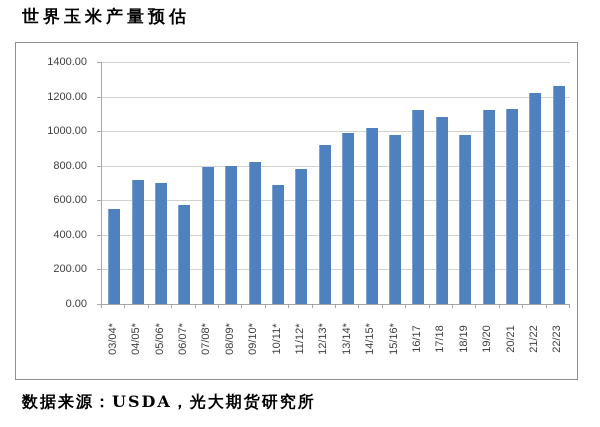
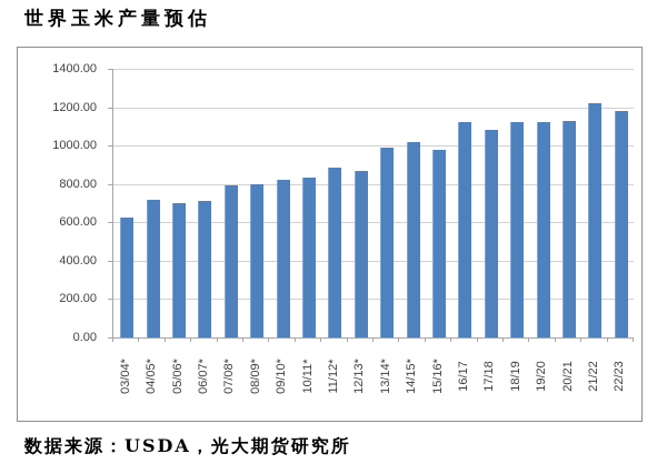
03/04*: 550 -> 620
06/07*: 570 -> 710
10/11*: 690 -> 830
11/12*: 780 -> 880
12/13*: 920 -> 870
18/19: 980 -> 1120
22/23: 1260 -> 1180
